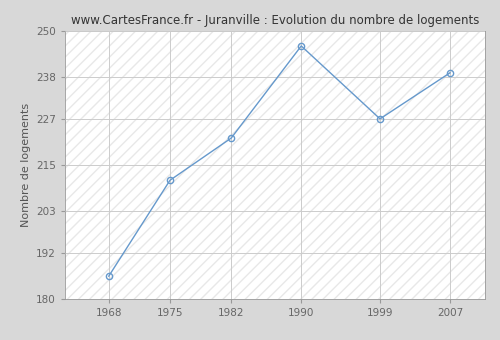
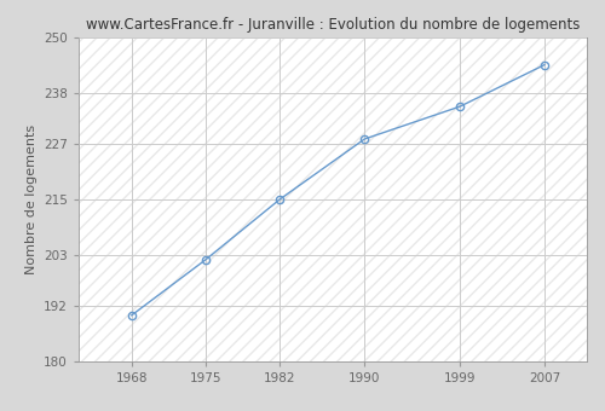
1968: 186 -> 190
1975: 211 -> 202
1982: 222 -> 215
1990: 246 -> 228
1999: 227 -> 235
2007: 239 -> 244
